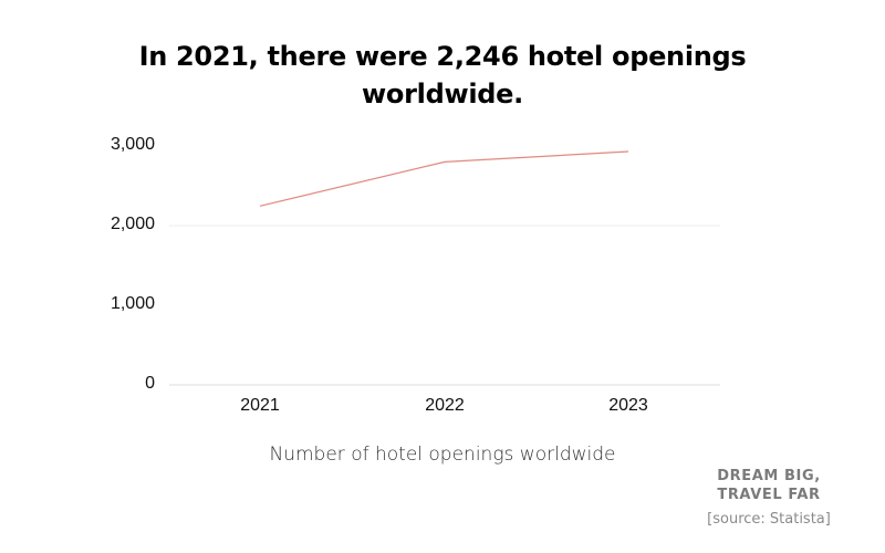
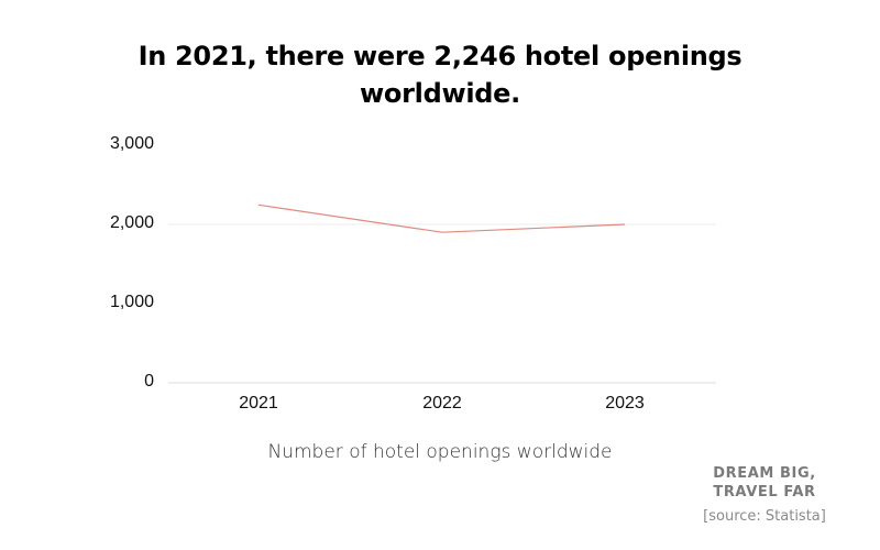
2022: 2800 -> 1900
2023: 2900 -> 2000
